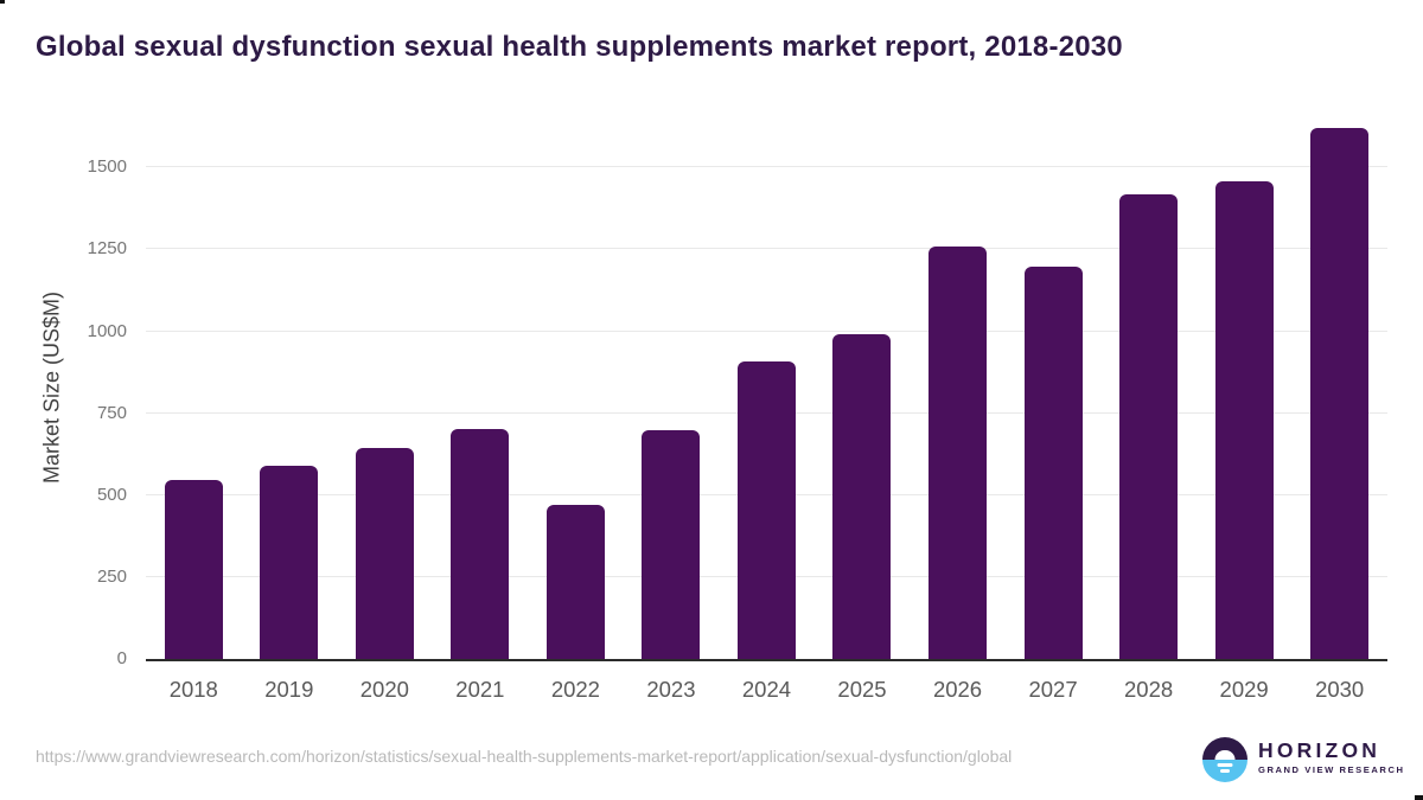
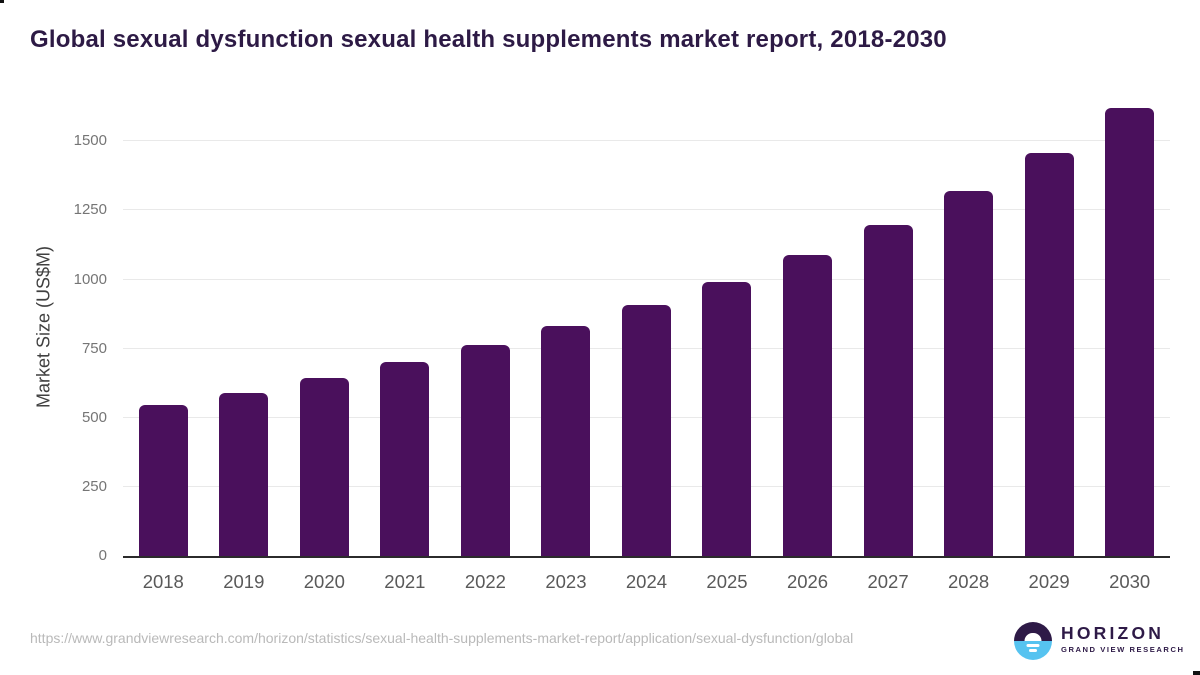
2022: 470 -> 760
2023: 700 -> 830
2026: 1260 -> 1090
2028: 1420 -> 1320
